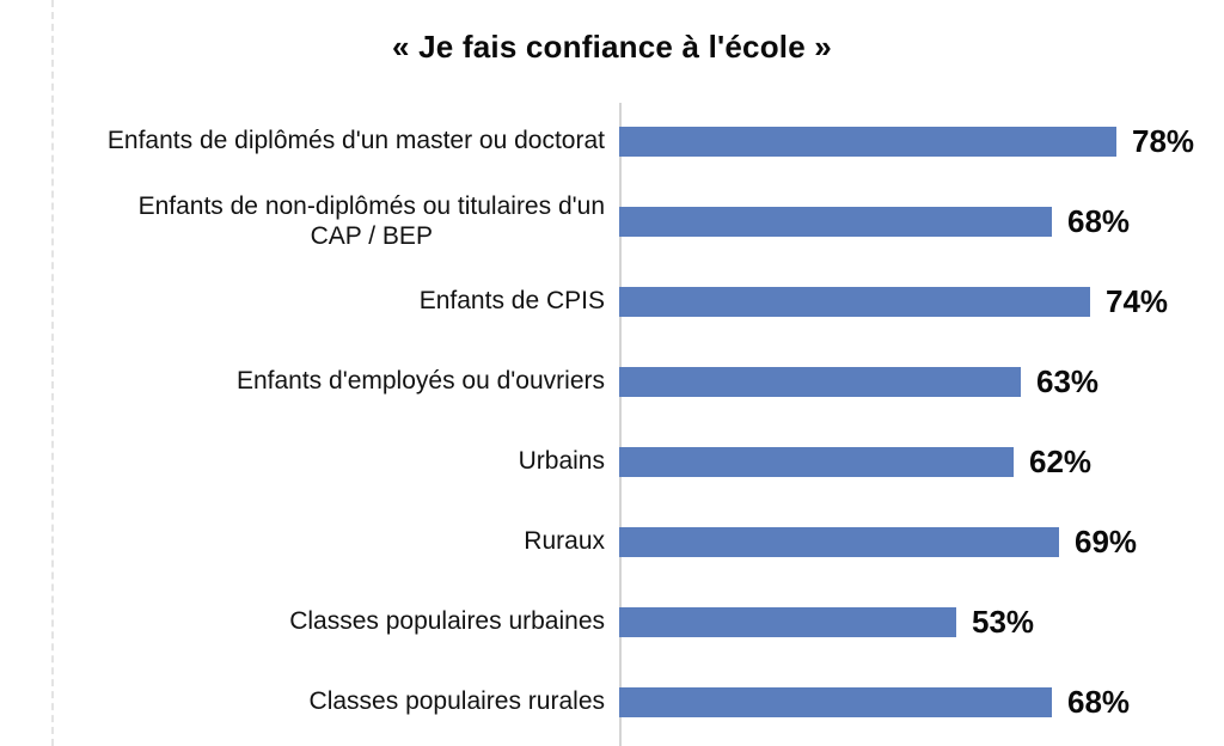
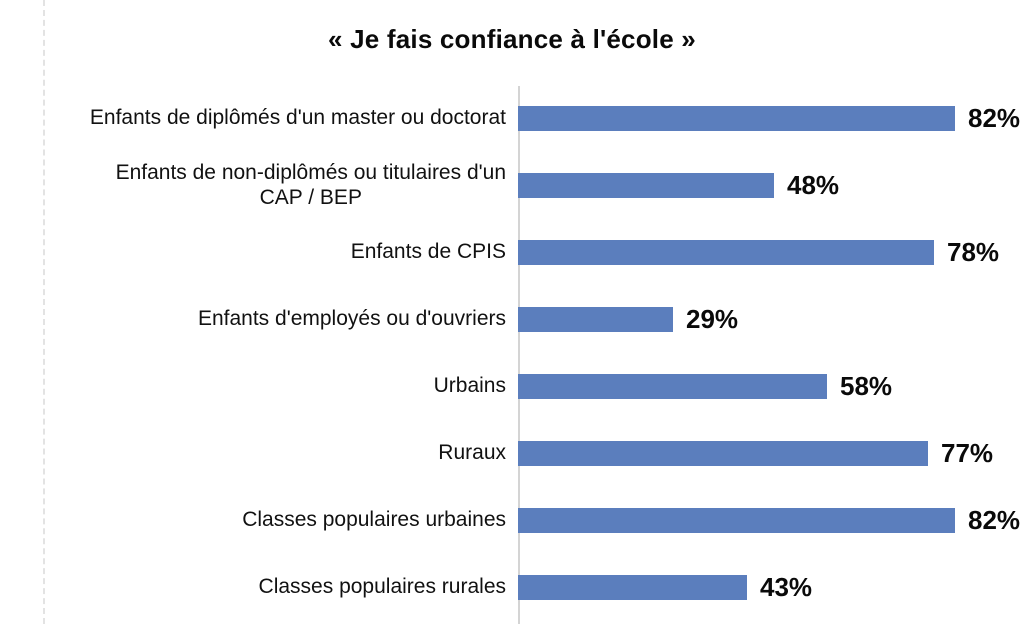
Enfants de diplômés d'un master ou doctorat: 78% -> 82%
Enfants de non-diplômés ou titulaires d'un CAP / BEP: 68% -> 48%
Enfants de CPIS: 74% -> 78%
Enfants d'employés ou d'ouvriers: 63% -> 29%
Urbains: 62% -> 58%
Ruraux: 69% -> 77%
Classes populaires urbaines: 53% -> 82%
Classes populaires rurales: 68% -> 43%
